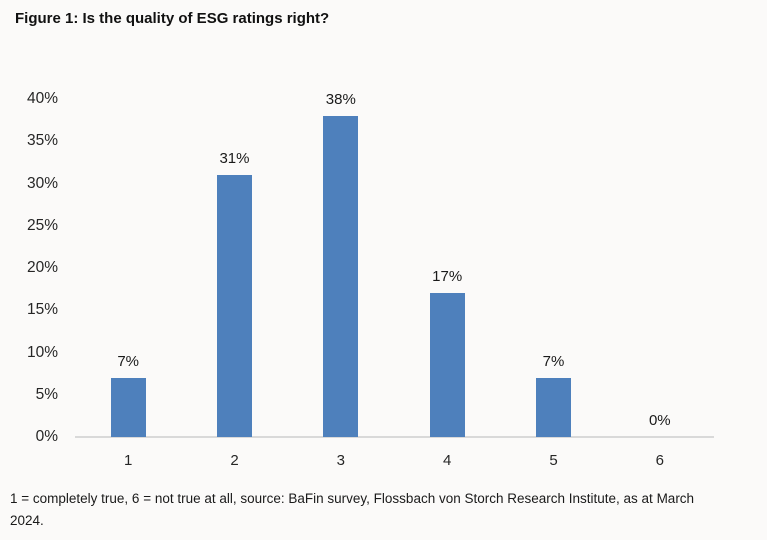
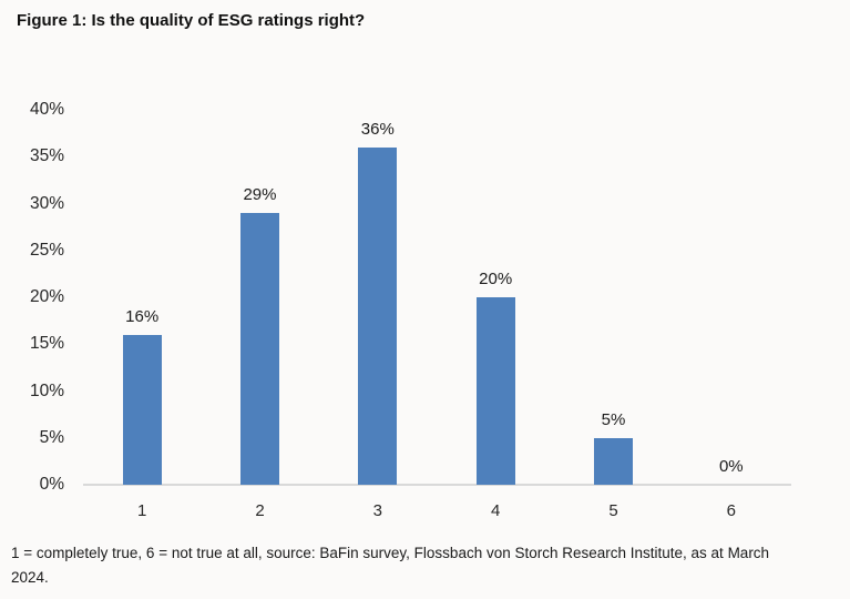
1: 7% -> 16%
2: 31% -> 29%
3: 38% -> 36%
4: 17% -> 20%
5: 7% -> 5%
